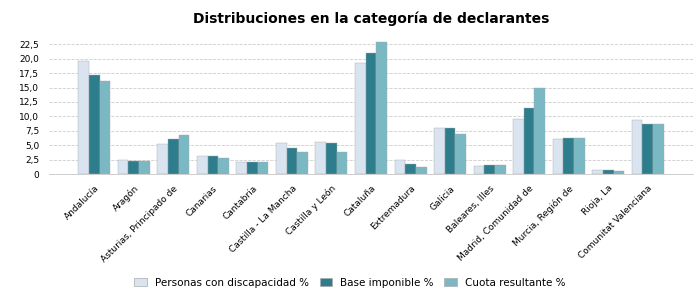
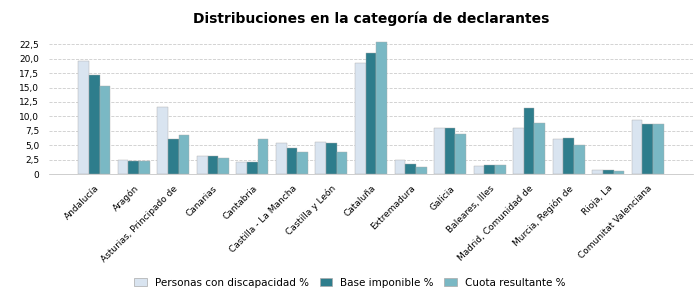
Cuota resultante %/Andalucía: 16,1 -> 15,2
Personas con discapacidad %/Asturias, Principado de: 5,2 -> 11,6
Cuota resultante %/Cantabria: 2,0 -> 6,0
Personas con discapacidad %/Madrid, Comunidad de: 9,6 -> 8,0
Cuota resultante %/Madrid, Comunidad de: 15,0 -> 8,8
Cuota resultante %/Murcia, Región de: 6,2 -> 5,0
